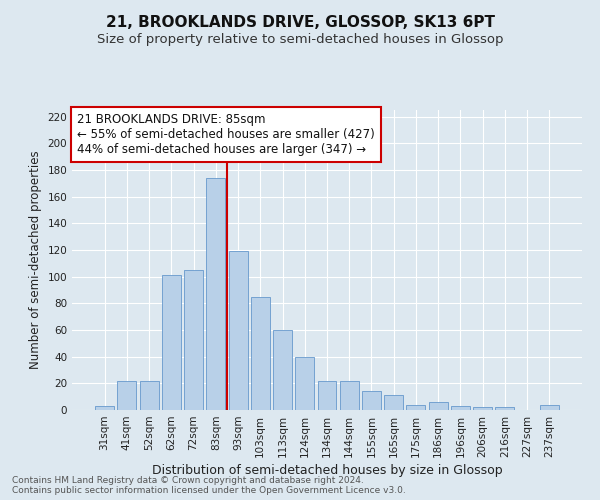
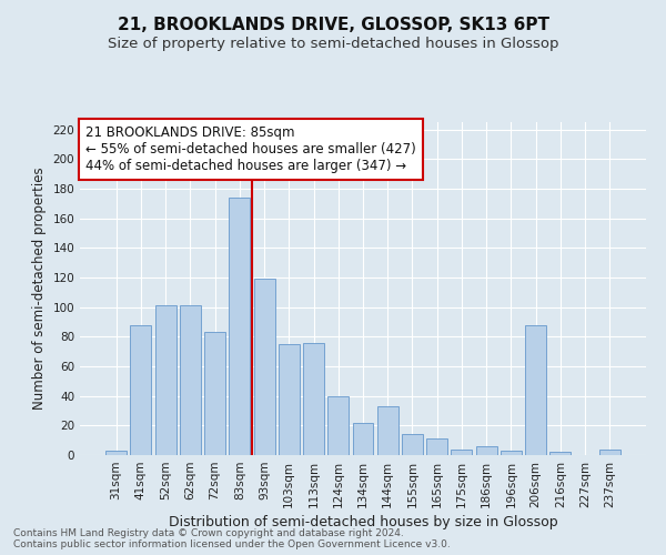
41sqm: 22 -> 88
52sqm: 22 -> 101
72sqm: 105 -> 83
103sqm: 85 -> 75
113sqm: 60 -> 76
144sqm: 22 -> 33
206sqm: 2 -> 88
